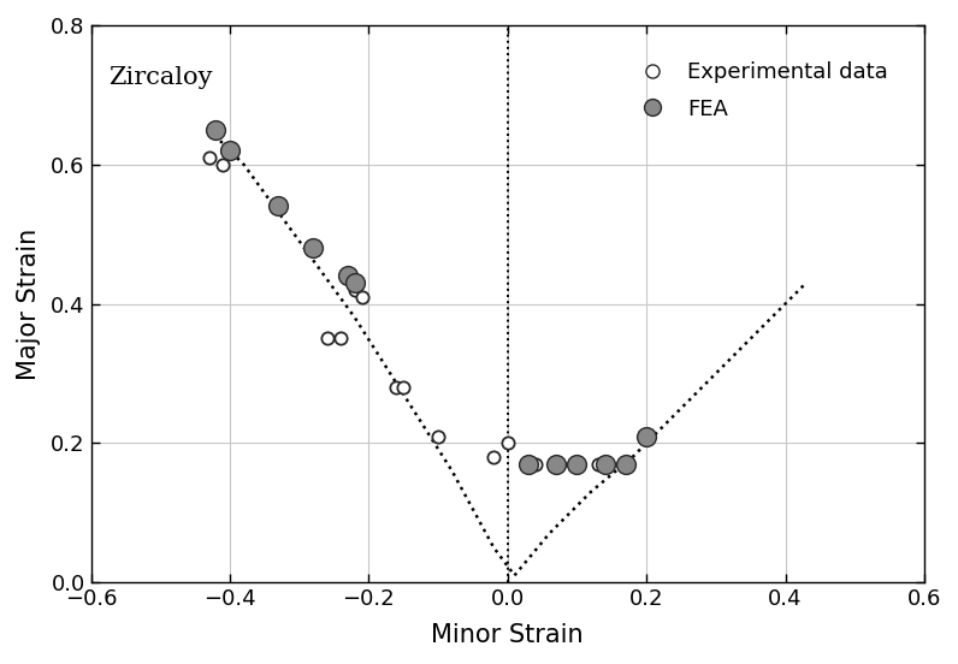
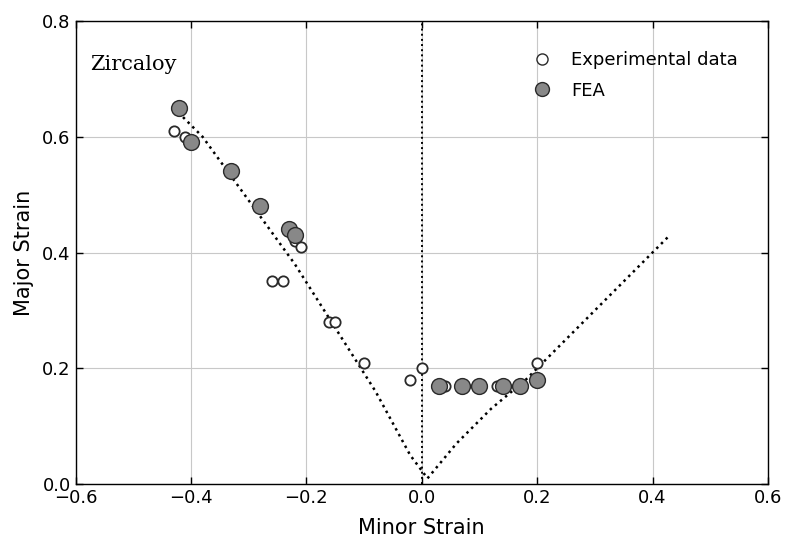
FEA/−0.4: 0.62 -> 0.59
FEA/0.2: 0.21 -> 0.18
